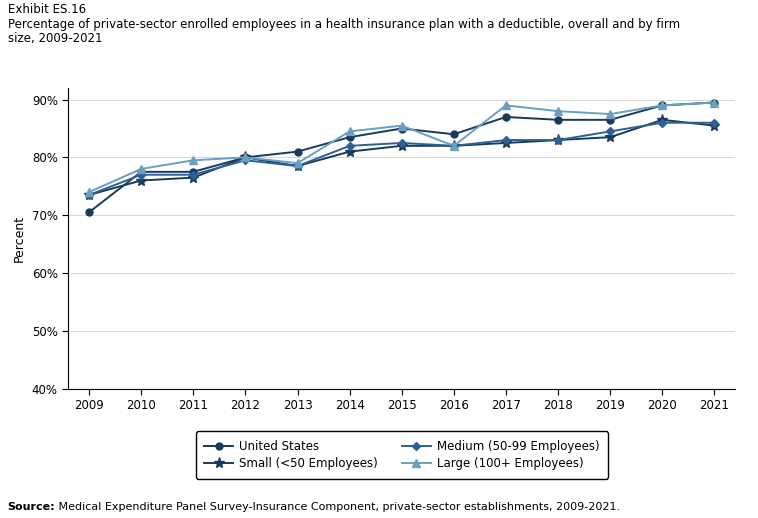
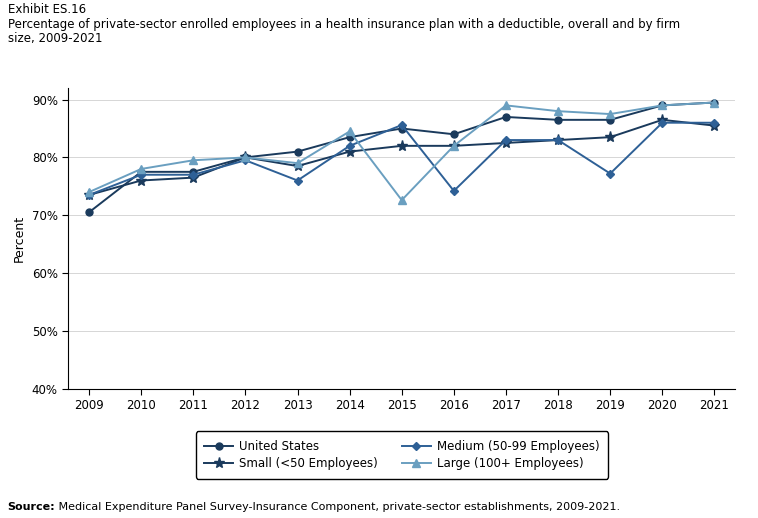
Medium (50-99 Employees)/2013: 78.5% -> 76.0%
Medium (50-99 Employees)/2015: 82.5% -> 85.6%
Large (100+ Employees)/2015: 85.5% -> 72.6%
Medium (50-99 Employees)/2016: 82.0% -> 74.2%
Medium (50-99 Employees)/2019: 84.5% -> 77.2%
